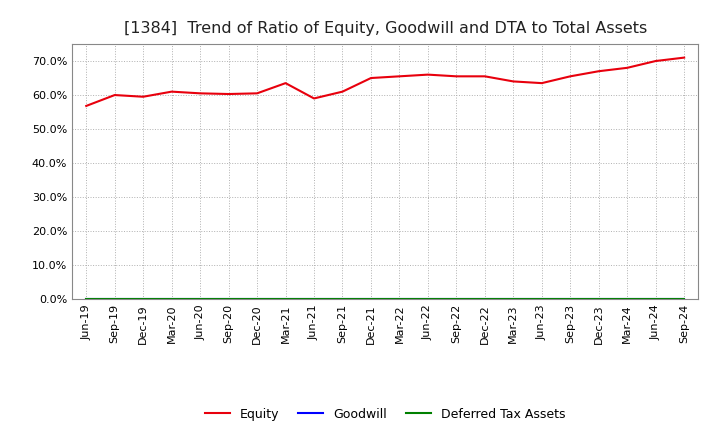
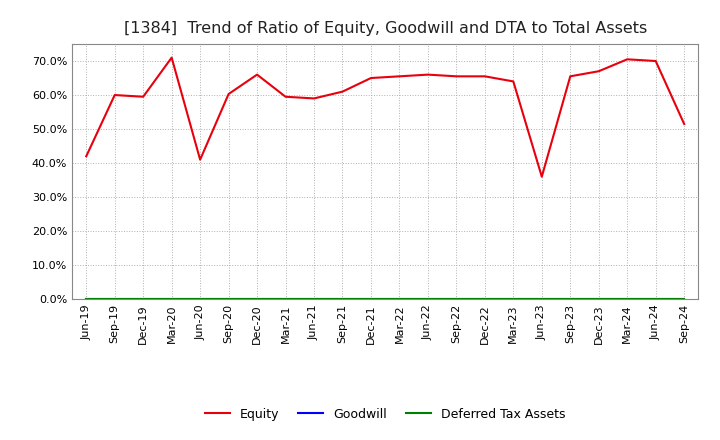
Equity/Jun-19: 56.8% -> 42.0%
Equity/Mar-20: 61.0% -> 71.0%
Equity/Jun-20: 60.5% -> 41.0%
Equity/Dec-20: 60.5% -> 66.0%
Equity/Mar-21: 63.5% -> 59.5%
Equity/Jun-23: 63.5% -> 36.0%
Equity/Mar-24: 68.0% -> 70.5%
Equity/Sep-24: 71.0% -> 51.5%
